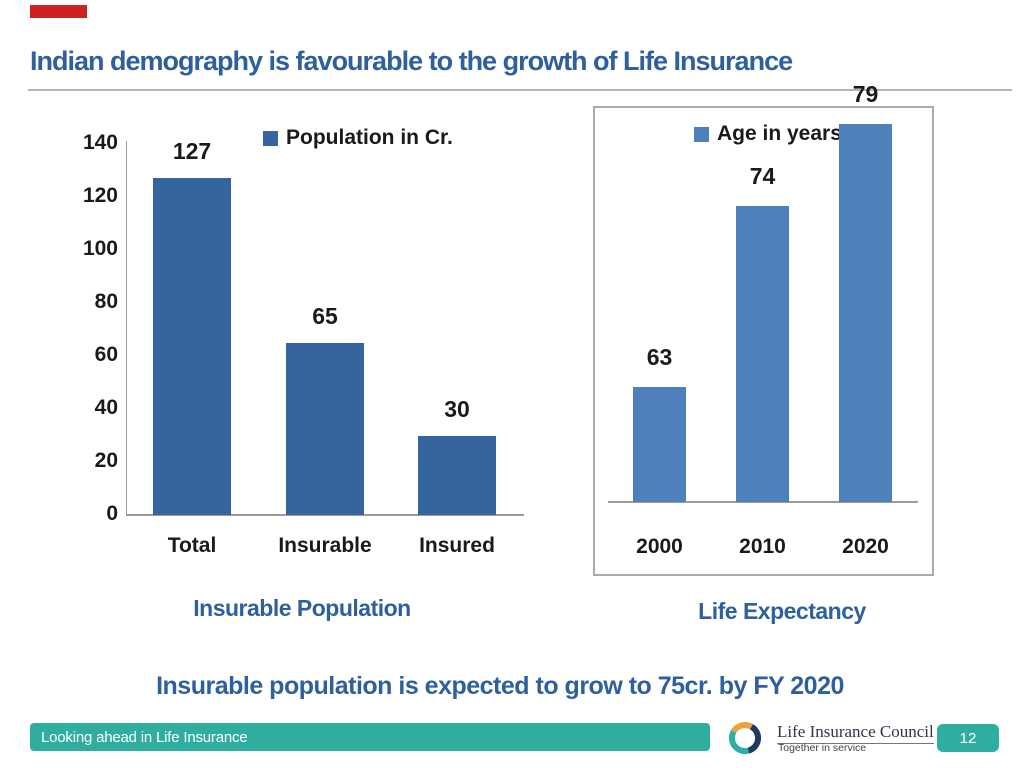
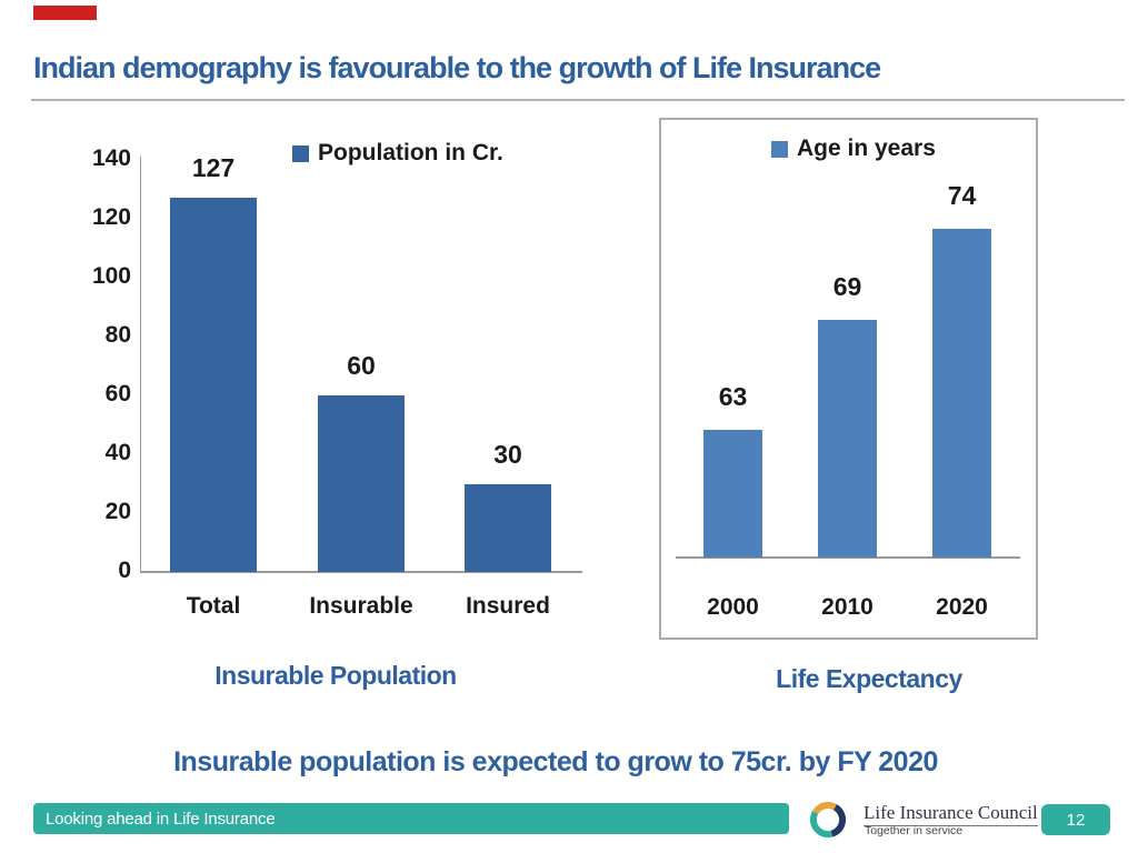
Insurable Population/Insurable: 65 -> 60
Life Expectancy/2010: 74 -> 69
Life Expectancy/2020: 79 -> 74
